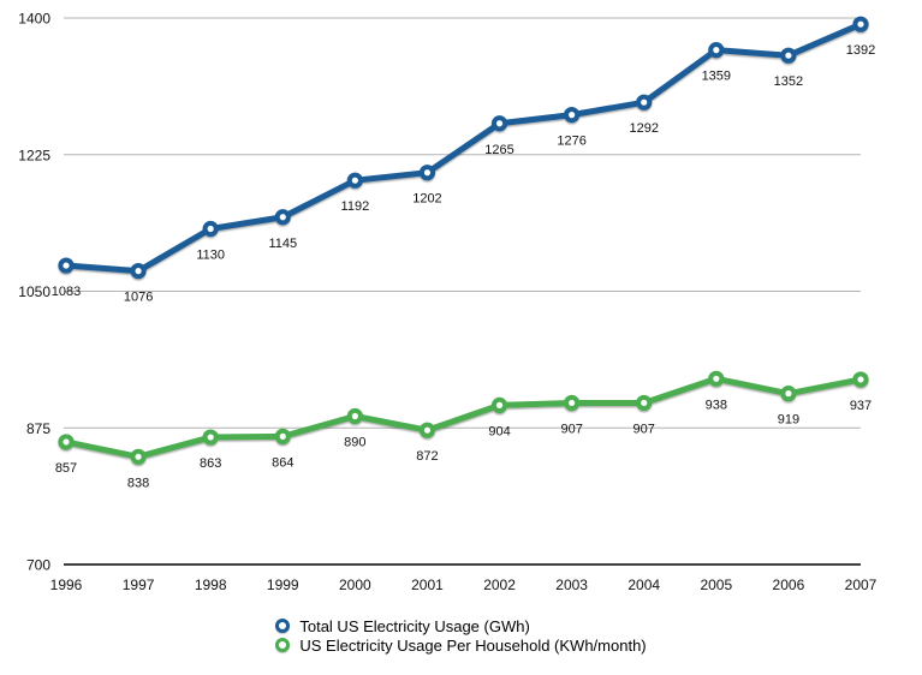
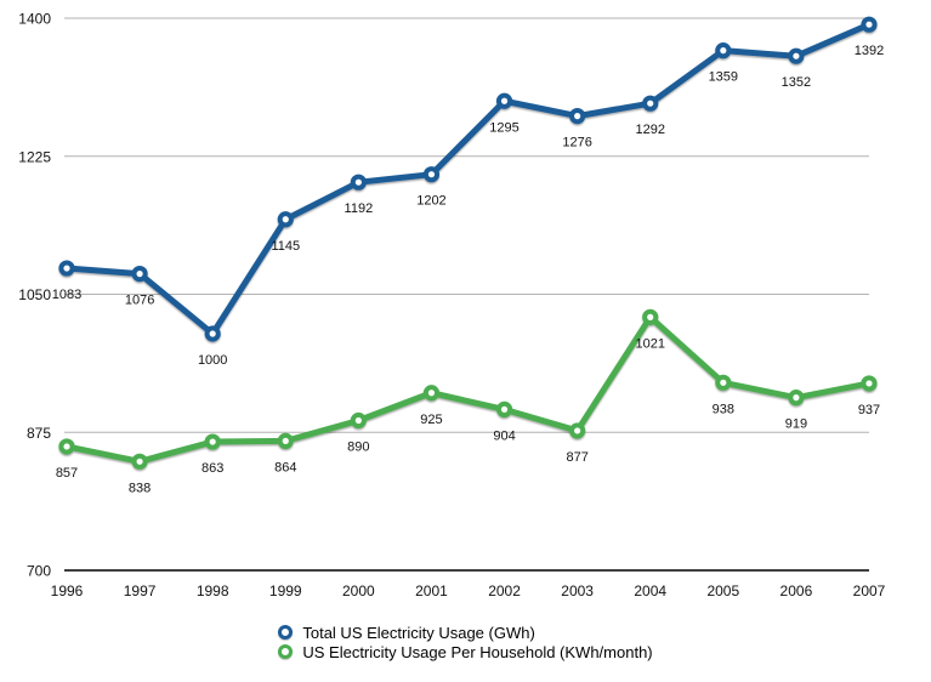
Total US Electricity Usage (GWh)/1998: 1130 -> 1000
US Electricity Usage Per Household (KWh/month)/2001: 872 -> 925
Total US Electricity Usage (GWh)/2002: 1265 -> 1295
US Electricity Usage Per Household (KWh/month)/2003: 907 -> 877
US Electricity Usage Per Household (KWh/month)/2004: 907 -> 1021
